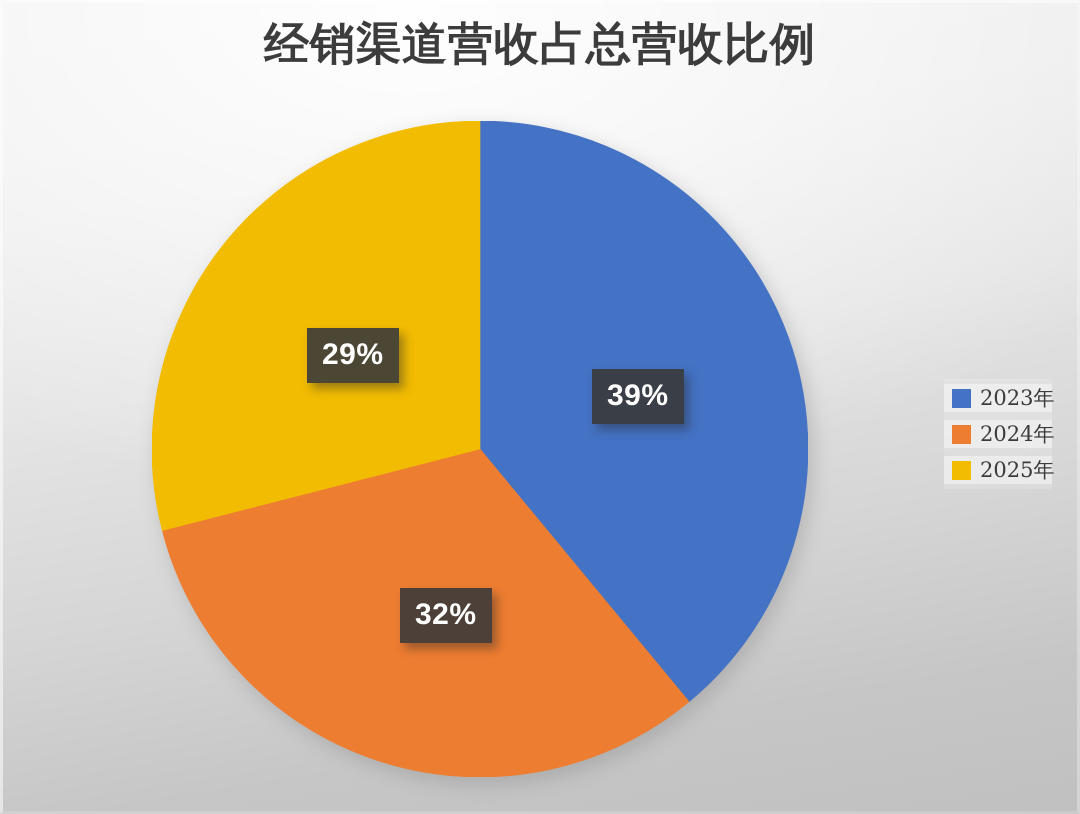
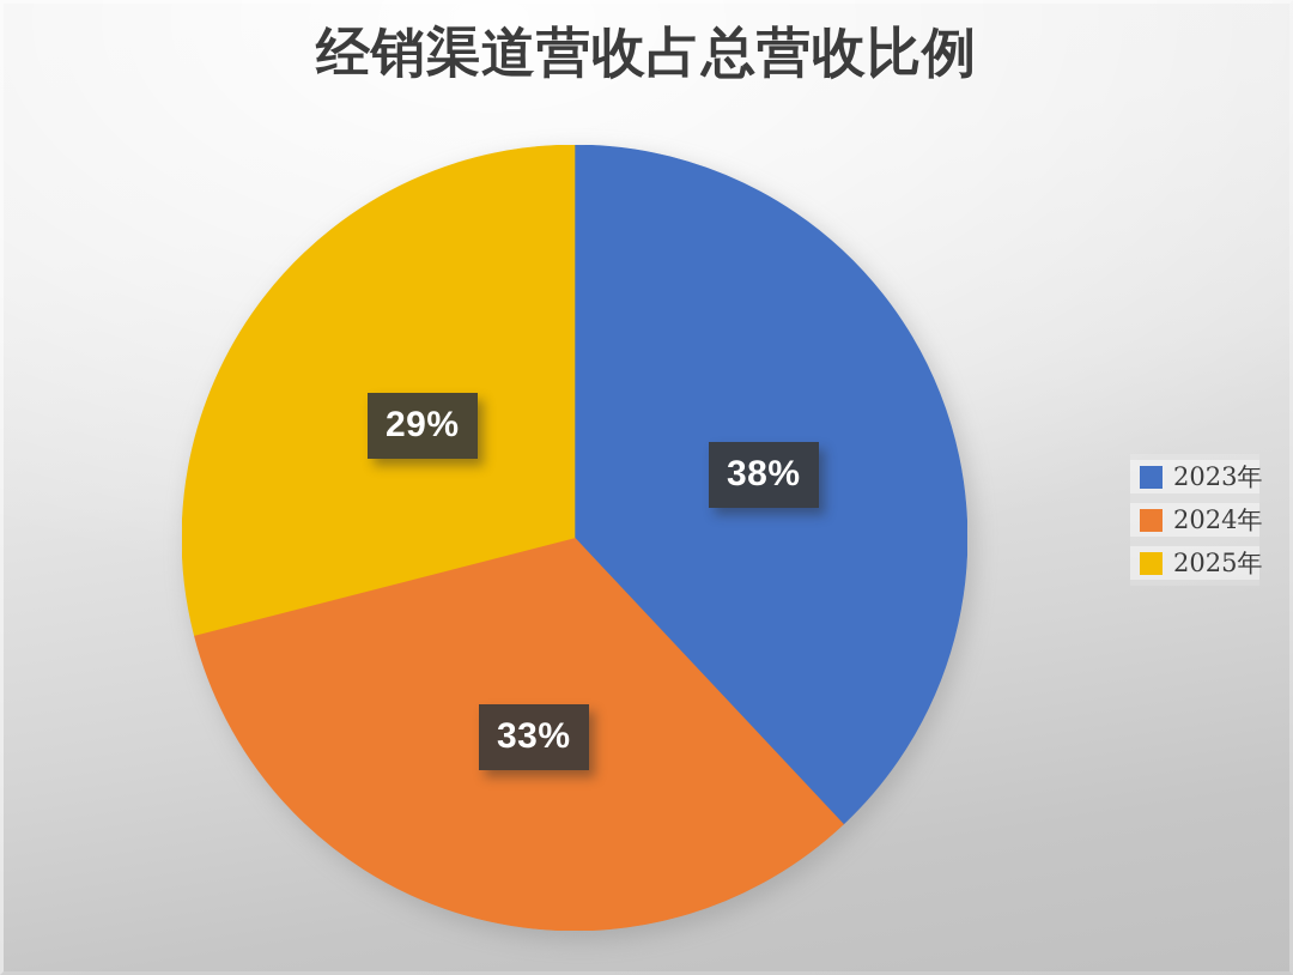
2023年: 39% -> 38%
2024年: 32% -> 33%
